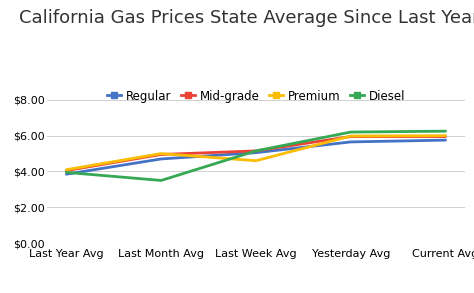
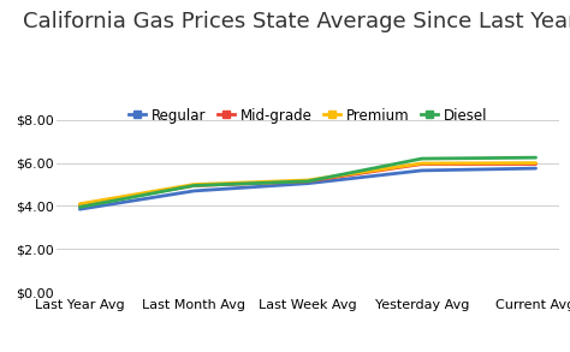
Diesel/Last Month Avg: $3.5 -> $5.0
Premium/Last Week Avg: $4.6 -> $5.2
